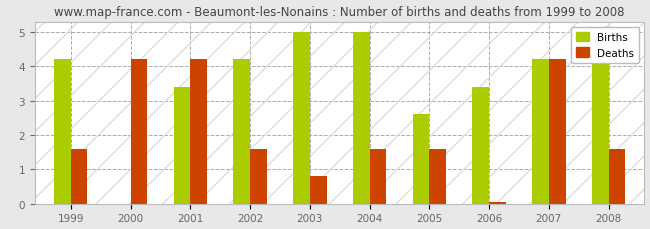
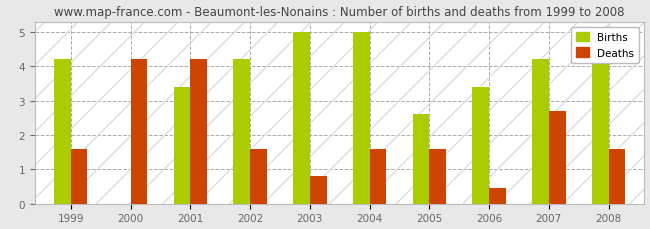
Deaths/2006: 0.05 -> 0.45
Deaths/2007: 4.20 -> 2.70
